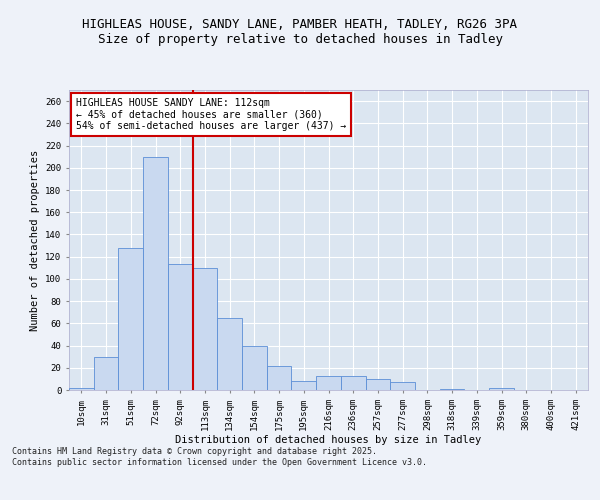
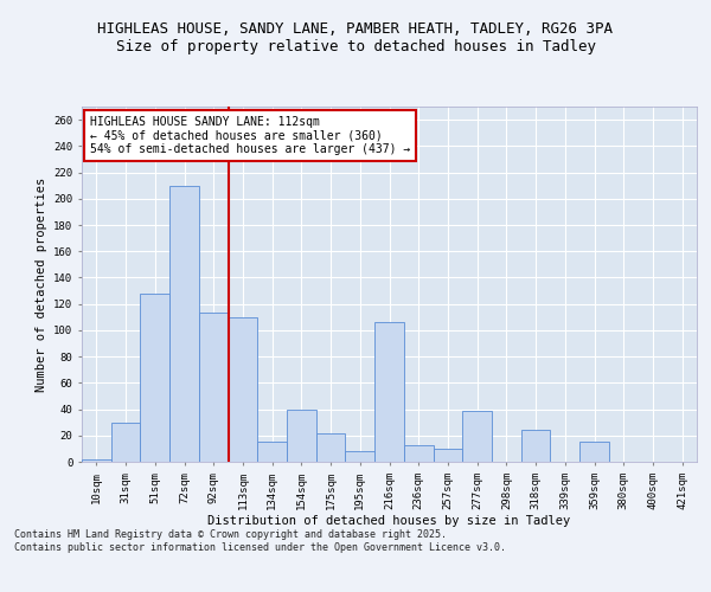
134sqm: 65 -> 15
216sqm: 13 -> 106
277sqm: 7 -> 39
318sqm: 1 -> 24
359sqm: 2 -> 15
